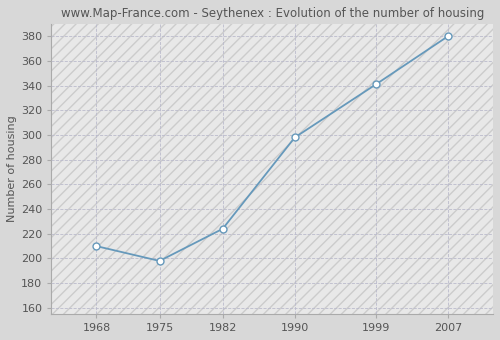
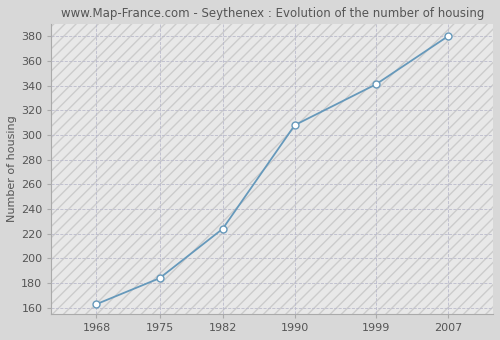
1968: 210 -> 163
1975: 198 -> 184
1990: 298 -> 308
